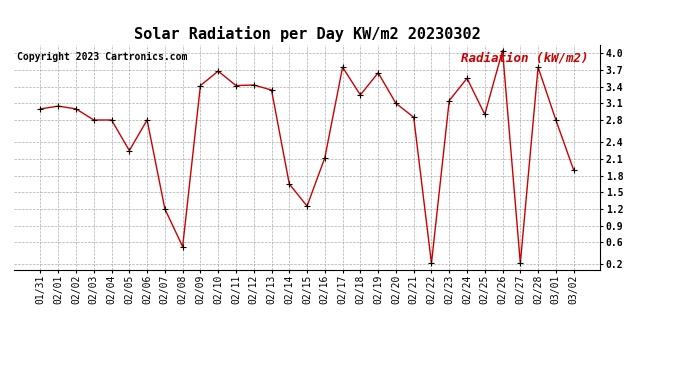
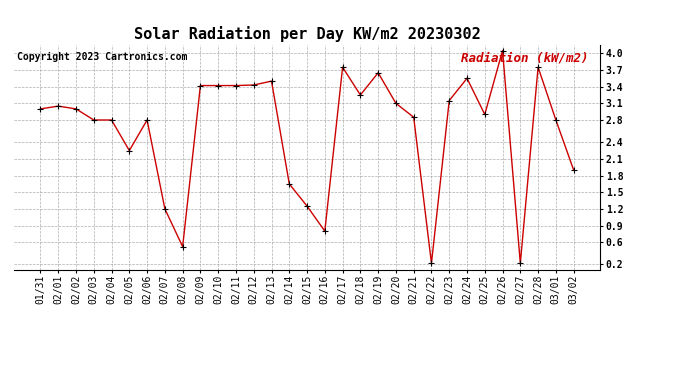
02/10: 3.68 -> 3.42
02/13: 3.34 -> 3.50
02/16: 2.12 -> 0.80
